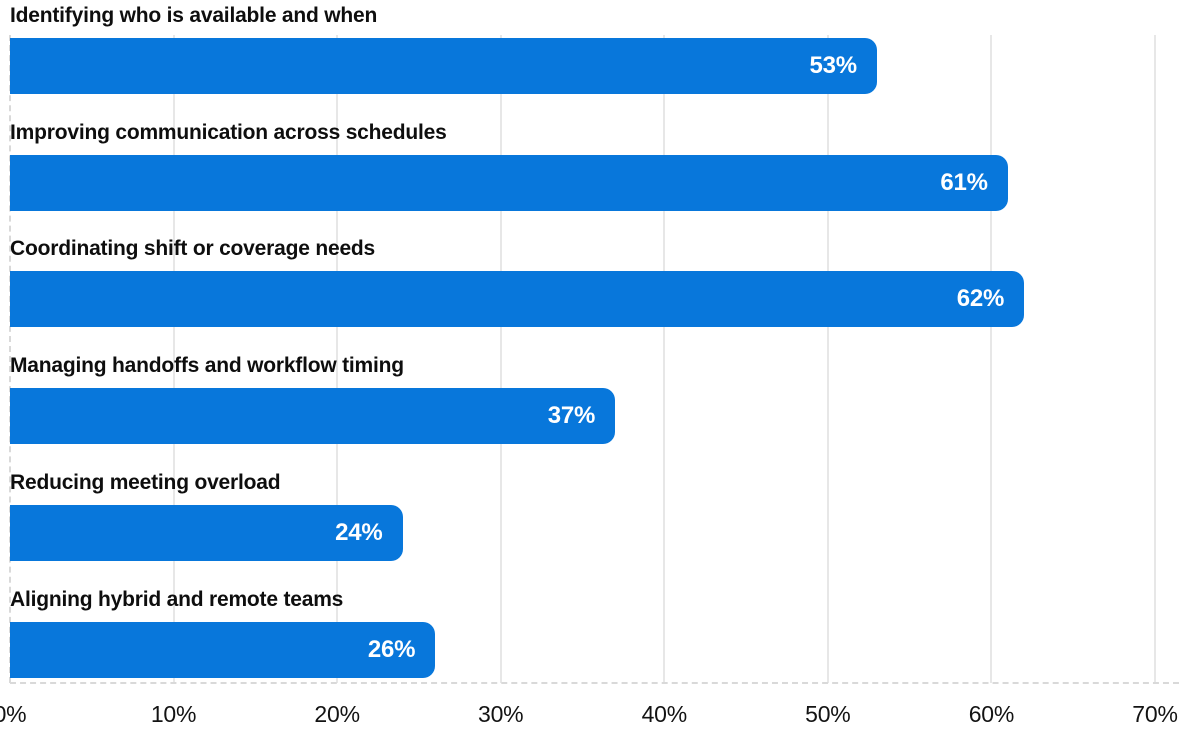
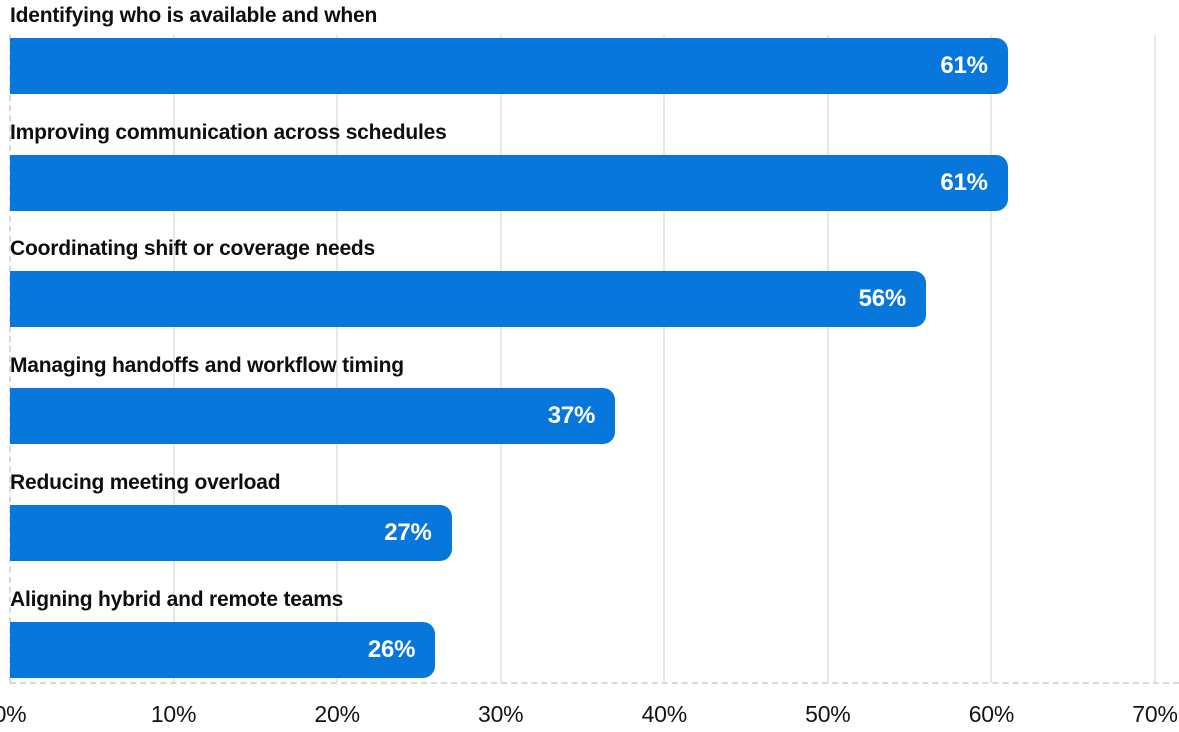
Identifying who is available and when: 53% -> 61%
Coordinating shift or coverage needs: 62% -> 56%
Reducing meeting overload: 24% -> 27%
